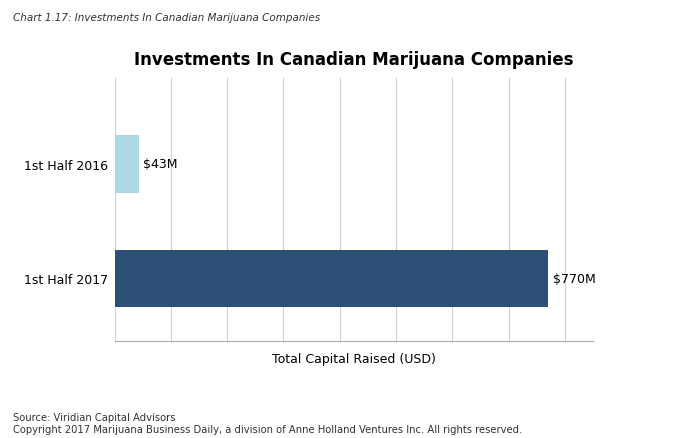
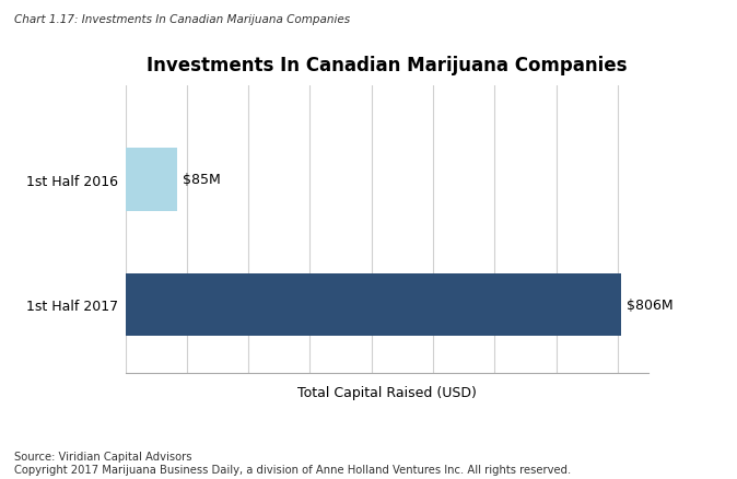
1st Half 2016: $43M -> $85M
1st Half 2017: $770M -> $806M
